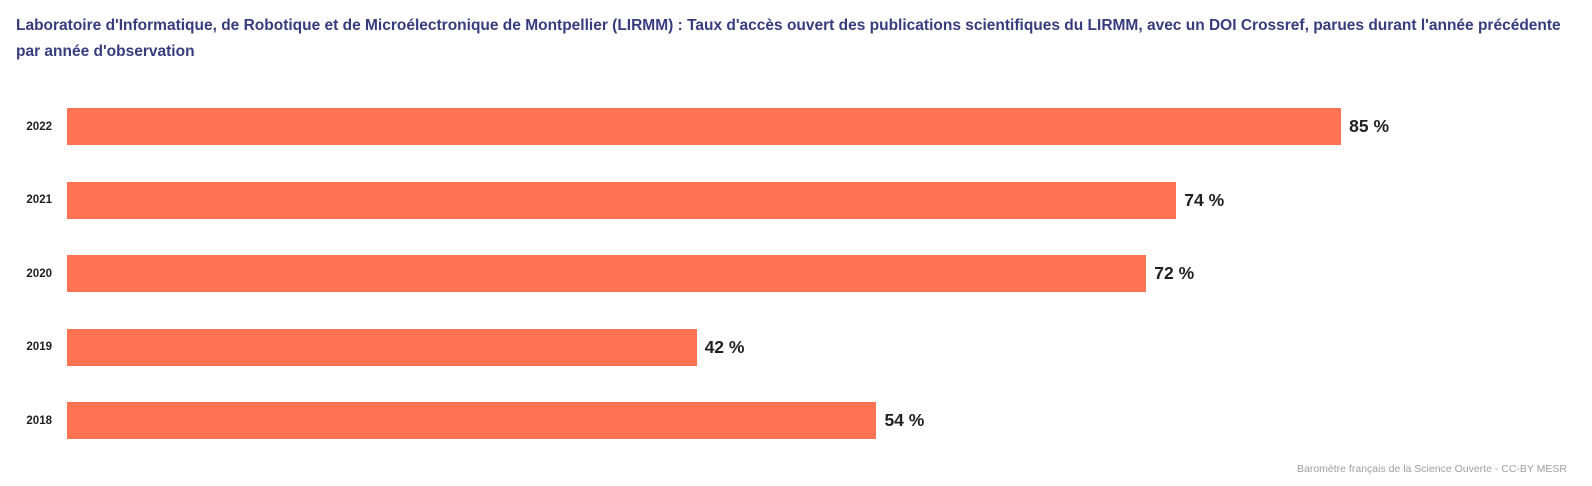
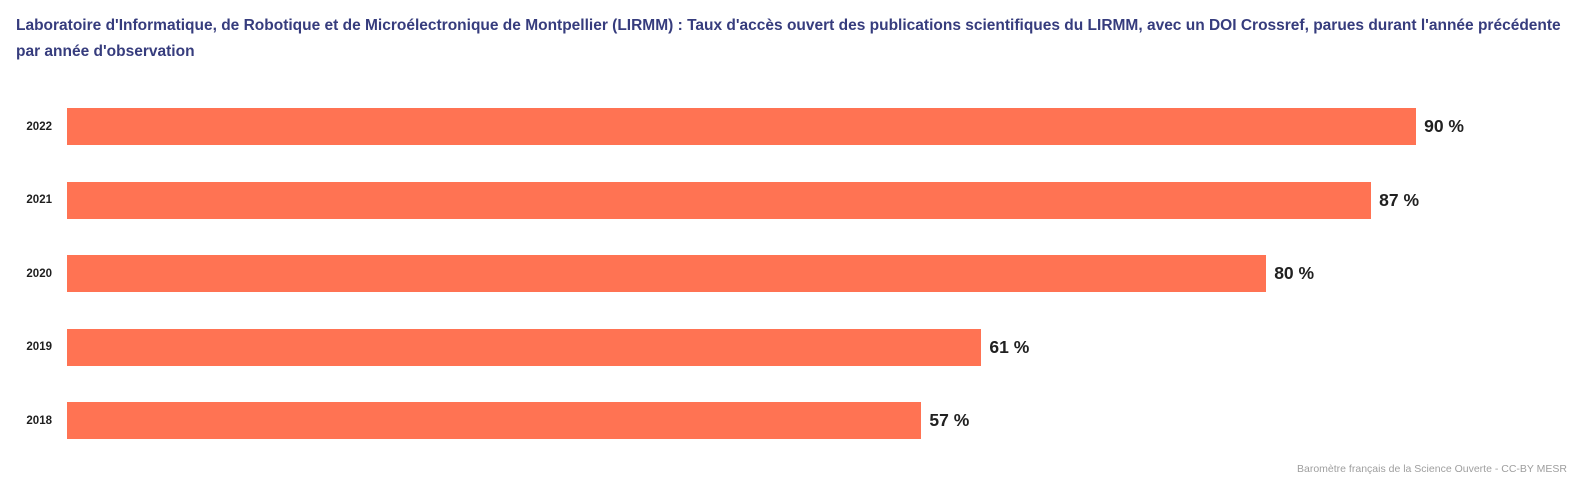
2022: 85 -> 90
2021: 74 -> 87
2020: 72 -> 80
2019: 42 -> 61
2018: 54 -> 57
